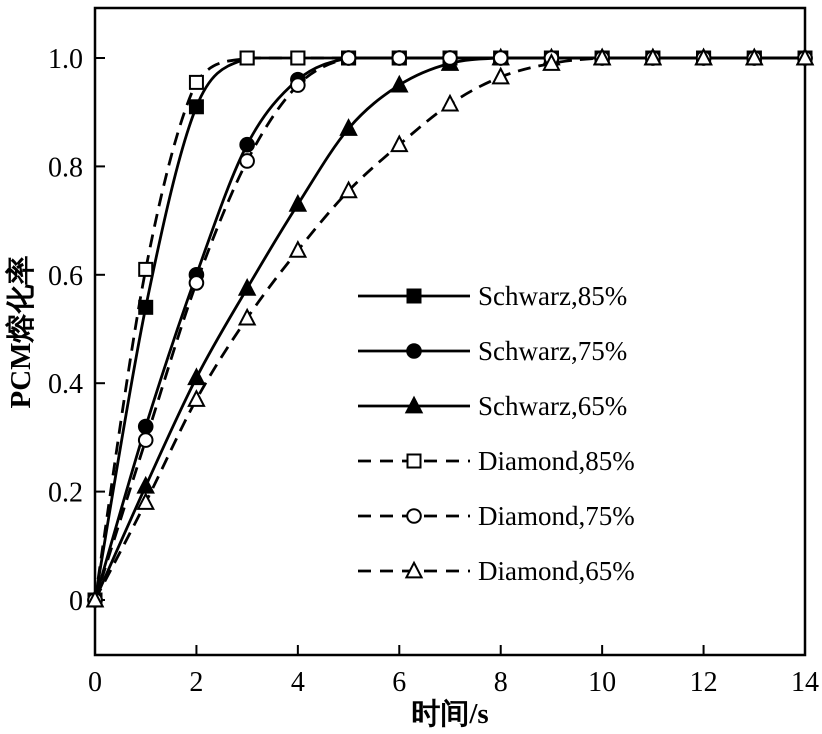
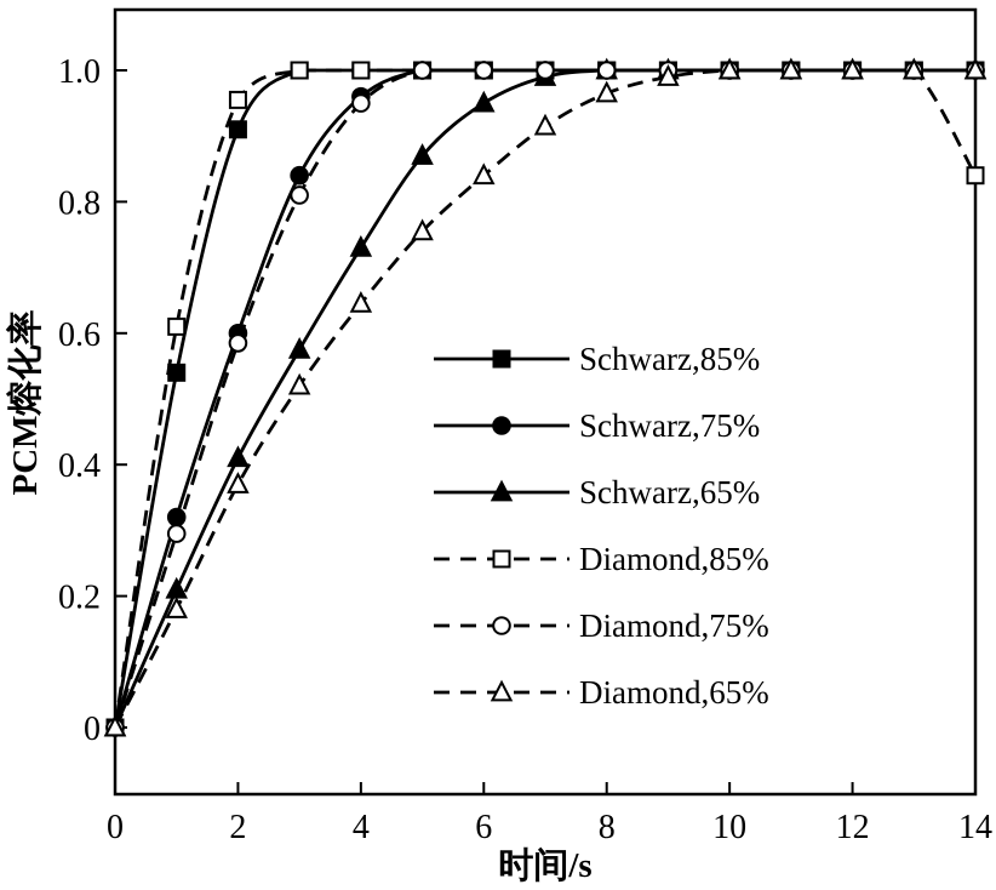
Diamond,85%/14: 1.00 -> 0.84
